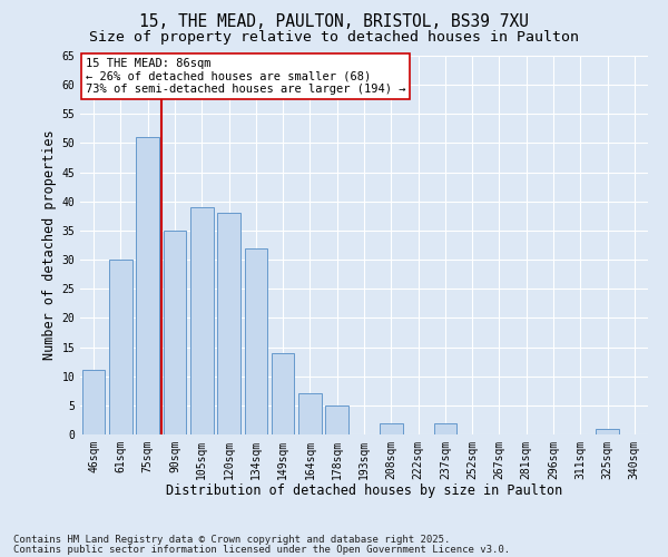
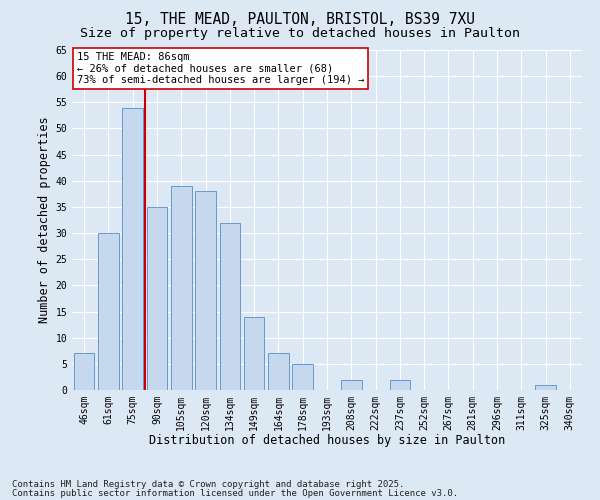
46sqm: 11 -> 7
75sqm: 51 -> 54
